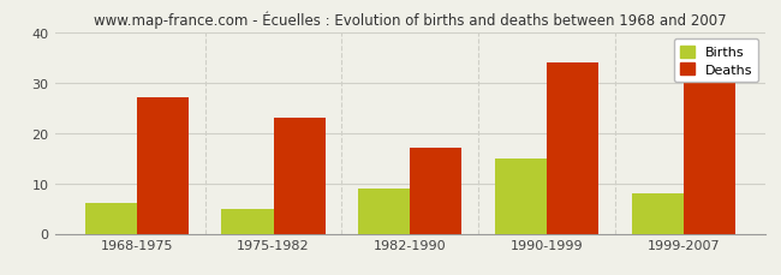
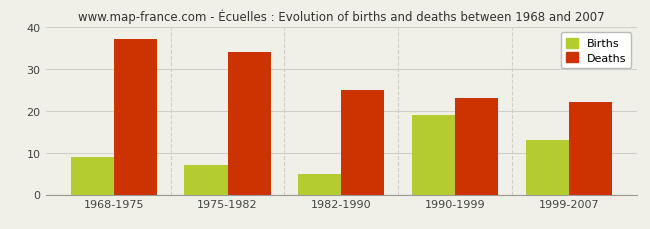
Births/1968-1975: 6 -> 9
Deaths/1968-1975: 27 -> 37
Births/1975-1982: 5 -> 7
Deaths/1975-1982: 23 -> 34
Births/1982-1990: 9 -> 5
Deaths/1982-1990: 17 -> 25
Births/1990-1999: 15 -> 19
Deaths/1990-1999: 34 -> 23
Births/1999-2007: 8 -> 13
Deaths/1999-2007: 30 -> 22
